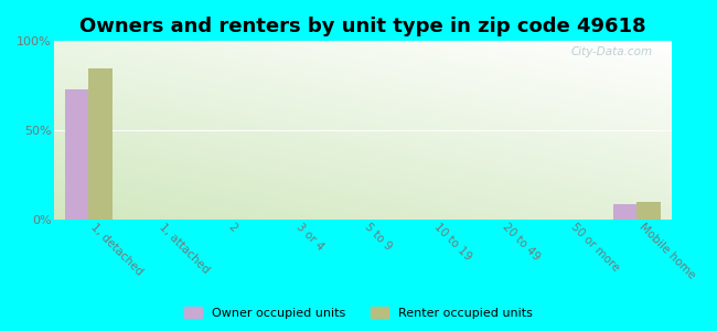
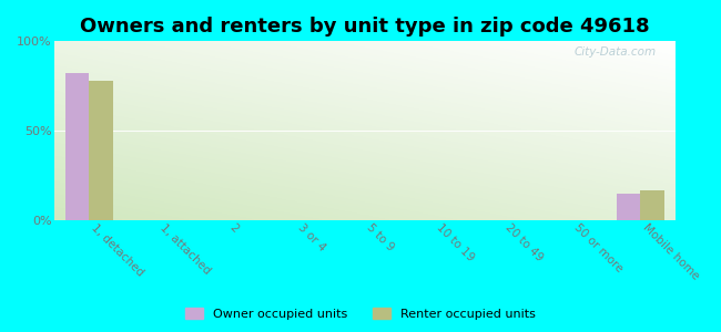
Owner occupied units/1, detached: 73% -> 82%
Renter occupied units/1, detached: 85% -> 78%
Owner occupied units/Mobile home: 9% -> 15%
Renter occupied units/Mobile home: 10% -> 17%
